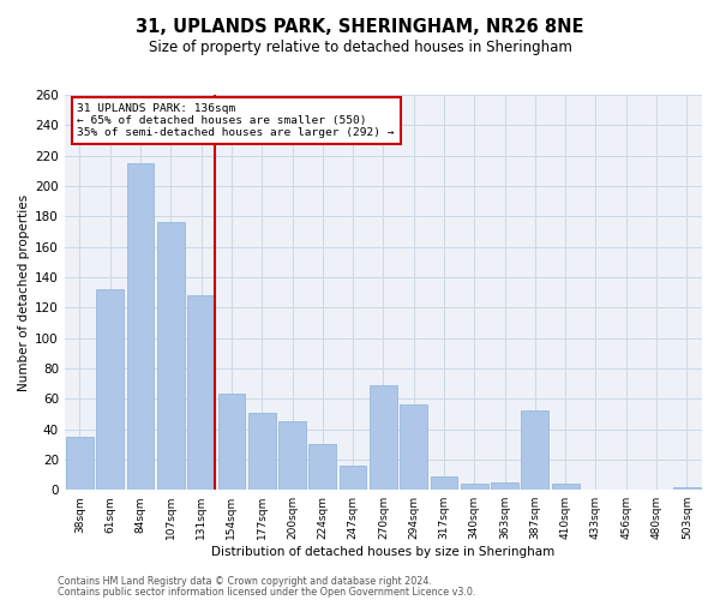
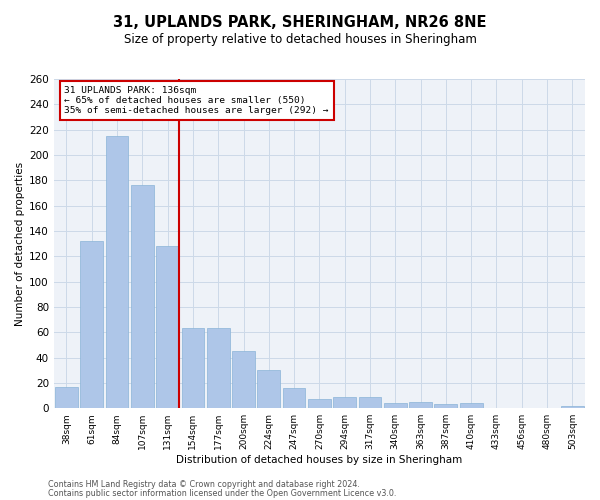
38sqm: 35 -> 17
177sqm: 51 -> 63
270sqm: 69 -> 7
294sqm: 56 -> 9
387sqm: 52 -> 3
